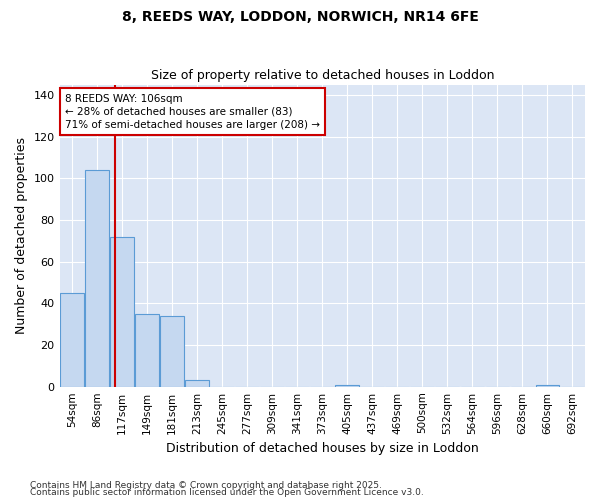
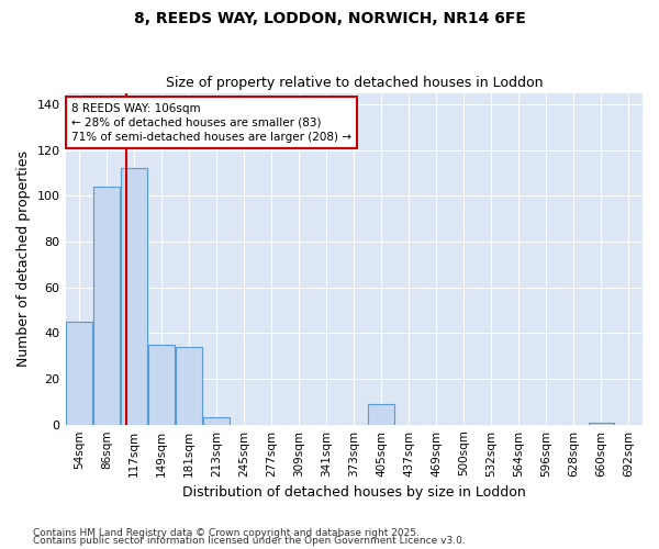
117sqm: 72 -> 112
405sqm: 1 -> 9
